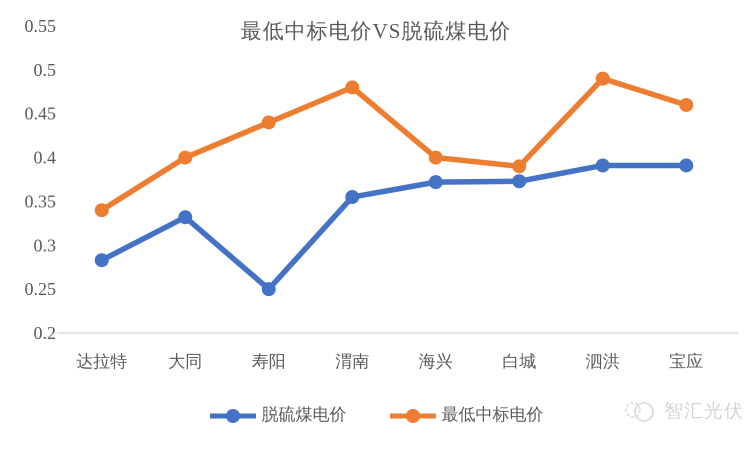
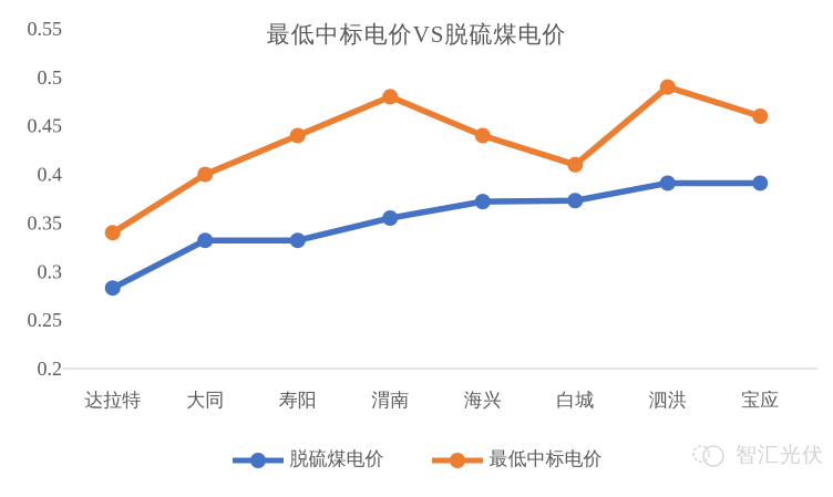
脱硫煤电价/寿阳: 0.25 -> 0.33
最低中标电价/海兴: 0.40 -> 0.44
最低中标电价/白城: 0.39 -> 0.41
